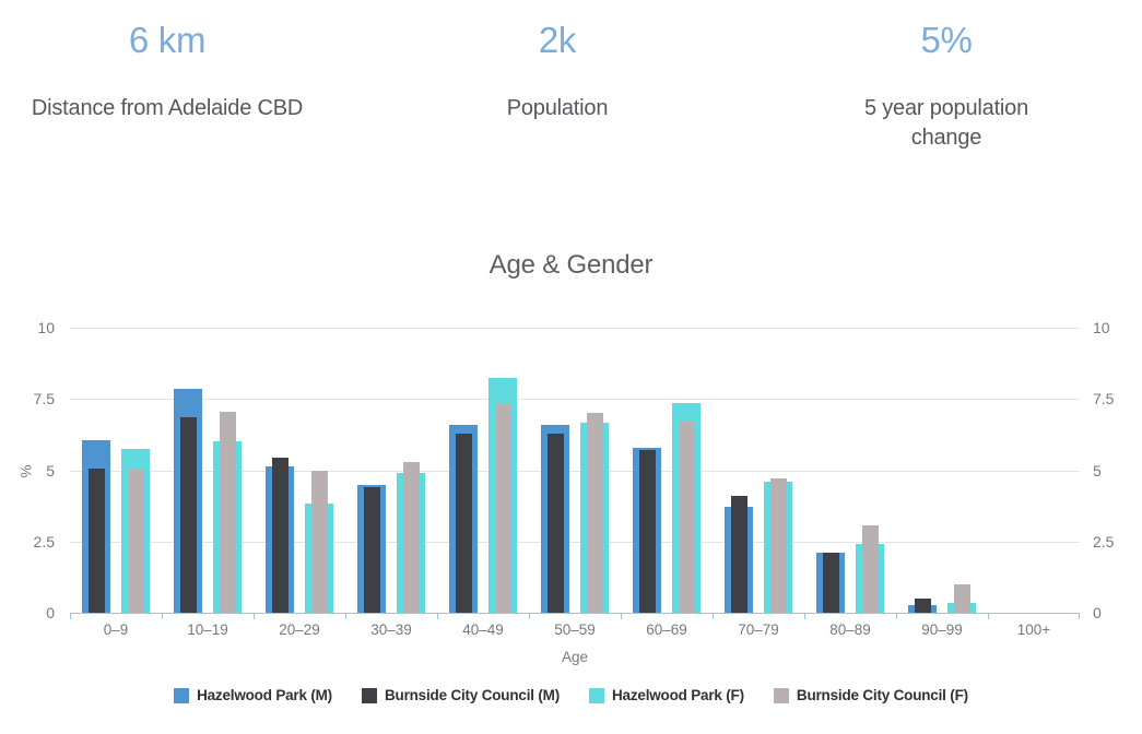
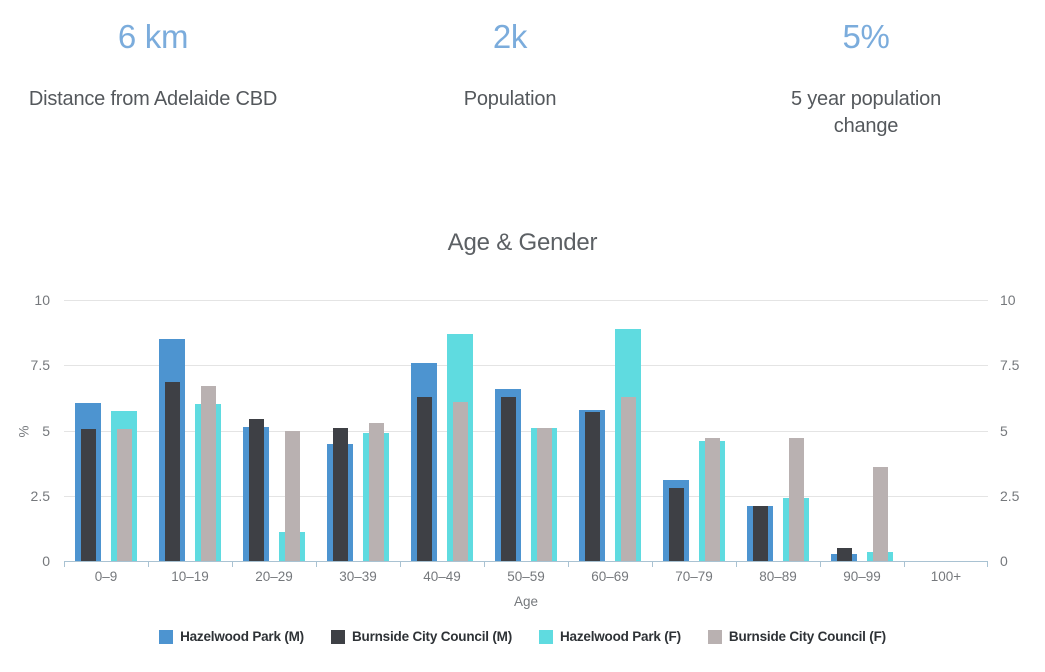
Hazelwood Park (M)/10–19: 7.8 -> 8.5
Burnside City Council (F)/10–19: 7.0 -> 6.7
Hazelwood Park (F)/20–29: 3.9 -> 1.1
Burnside City Council (M)/30–39: 4.4 -> 5.1
Hazelwood Park (M)/40–49: 6.6 -> 7.6
Hazelwood Park (F)/40–49: 8.2 -> 8.7
Burnside City Council (F)/40–49: 7.3 -> 6.1
Hazelwood Park (F)/50–59: 6.7 -> 5.1
Burnside City Council (F)/50–59: 7.0 -> 5.1
Hazelwood Park (F)/60–69: 7.3 -> 8.9
Burnside City Council (F)/60–69: 6.7 -> 6.3
Hazelwood Park (M)/70–79: 3.7 -> 3.1
Burnside City Council (M)/70–79: 4.1 -> 2.8
Burnside City Council (F)/80–89: 3.0 -> 4.7
Burnside City Council (F)/90–99: 1.0 -> 3.6
